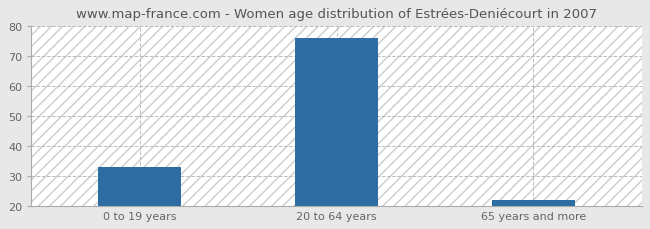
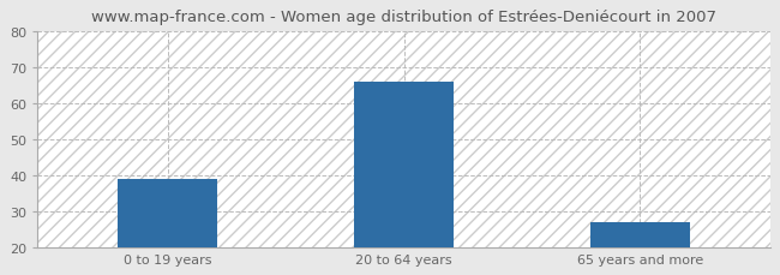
0 to 19 years: 33 -> 39
20 to 64 years: 76 -> 66
65 years and more: 22 -> 27
